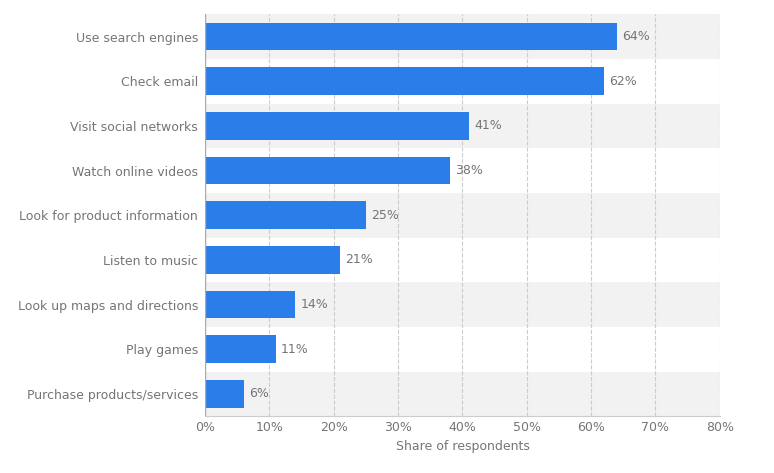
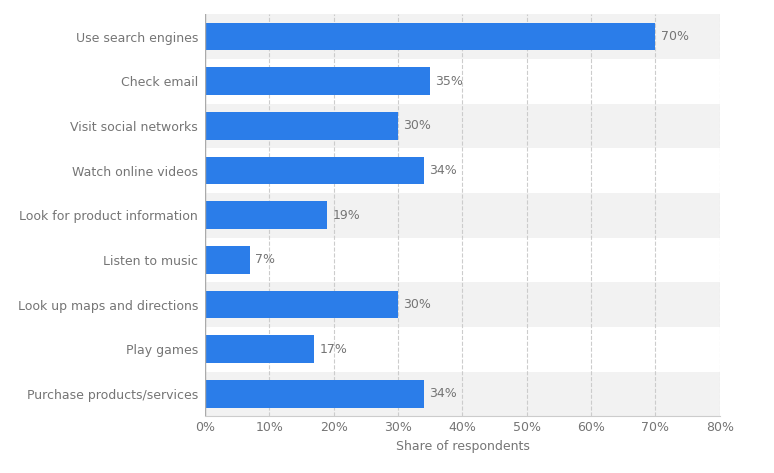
Use search engines: 64% -> 70%
Check email: 62% -> 35%
Visit social networks: 41% -> 30%
Watch online videos: 38% -> 34%
Look for product information: 25% -> 19%
Listen to music: 21% -> 7%
Look up maps and directions: 14% -> 30%
Play games: 11% -> 17%
Purchase products/services: 6% -> 34%
